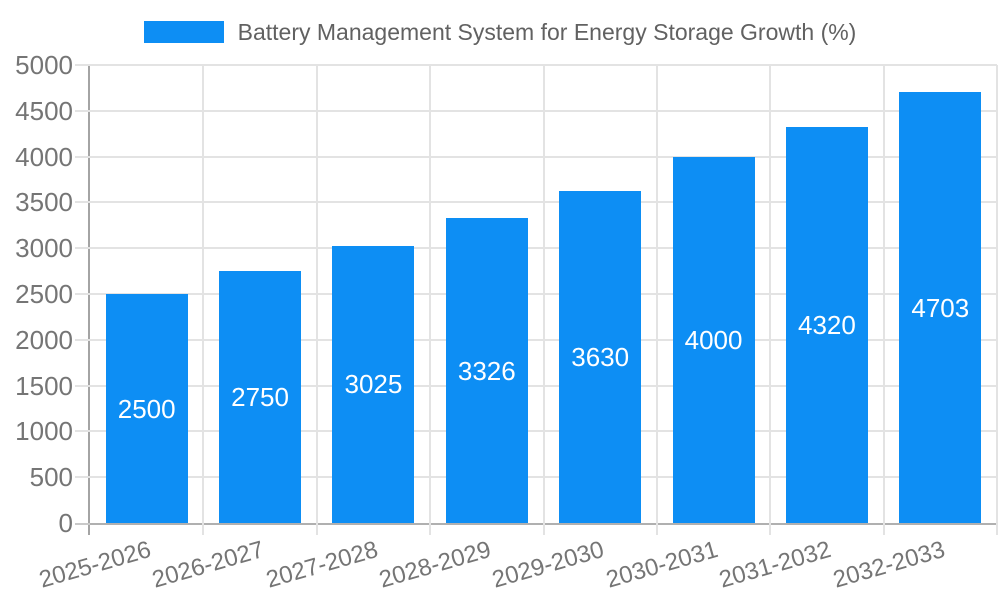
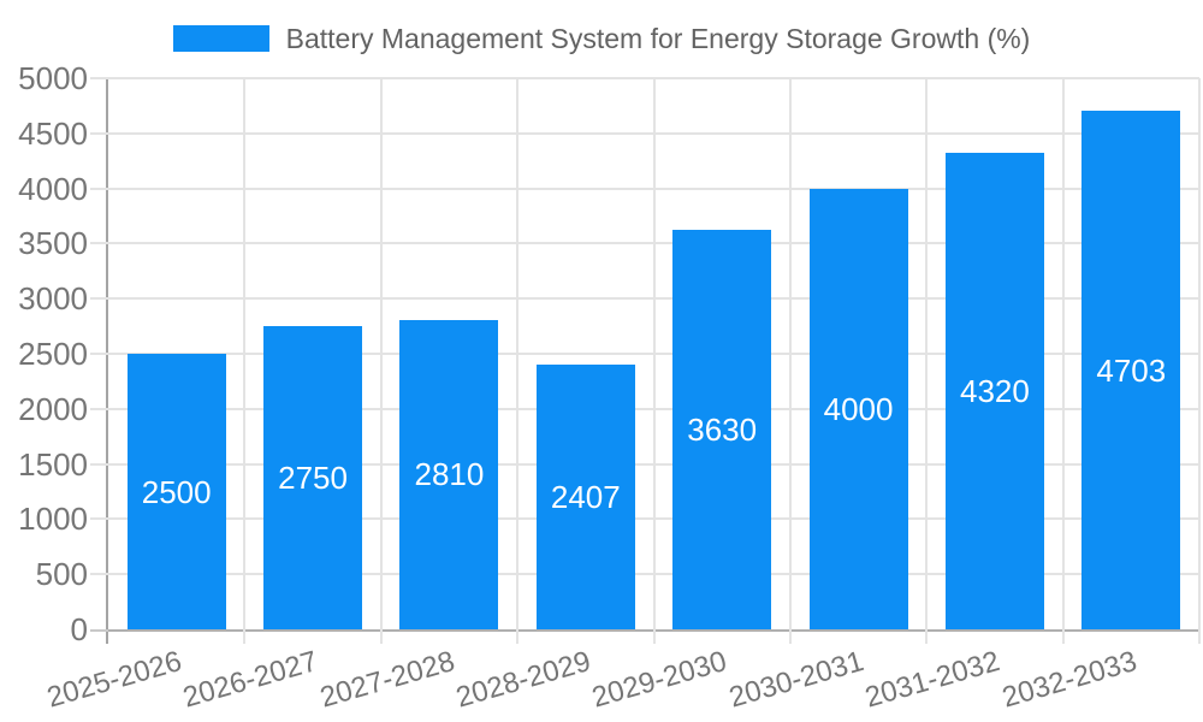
2027-2028: 3025 -> 2810
2028-2029: 3326 -> 2407
